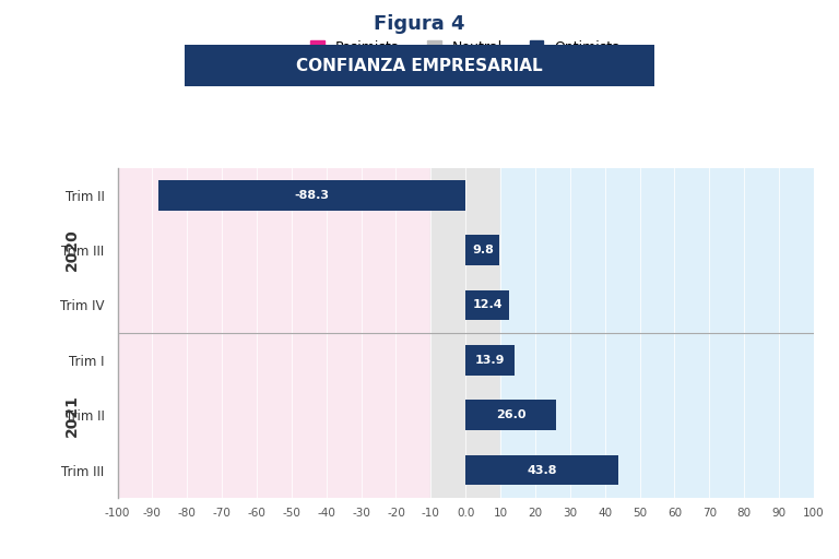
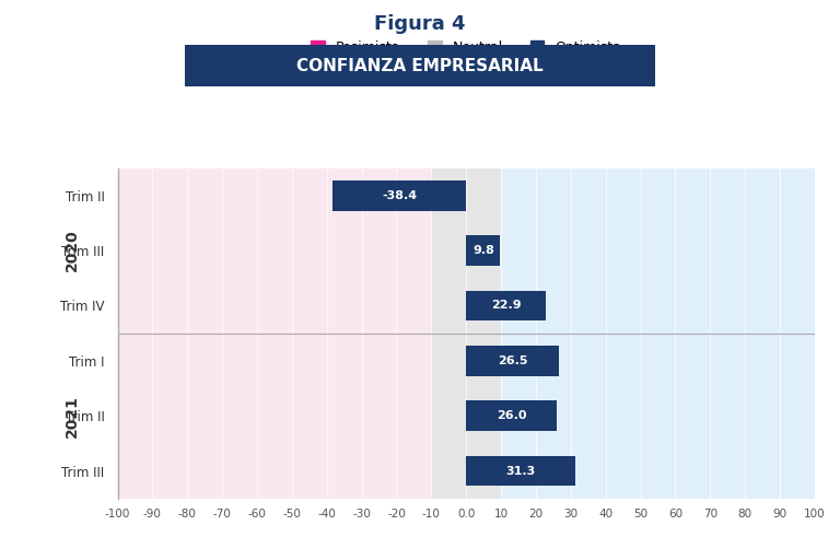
Trim II: -88.3 -> -38.4
Trim IV: 12.4 -> 22.9
Trim I: 13.9 -> 26.5
Trim III: 43.8 -> 31.3
